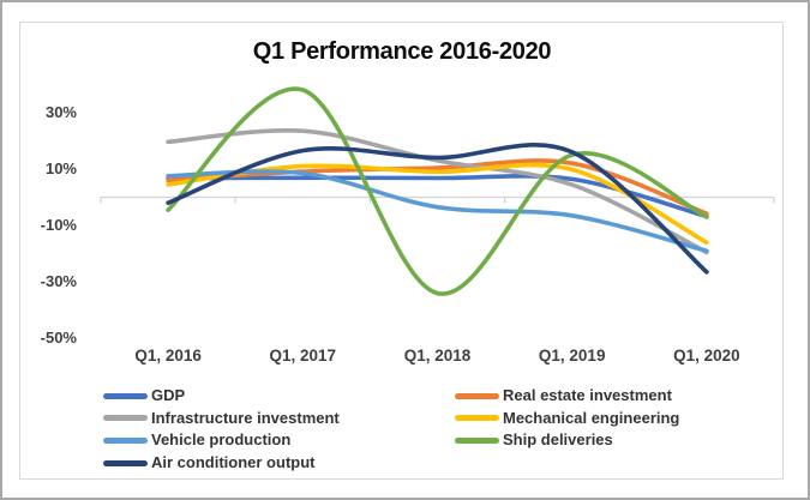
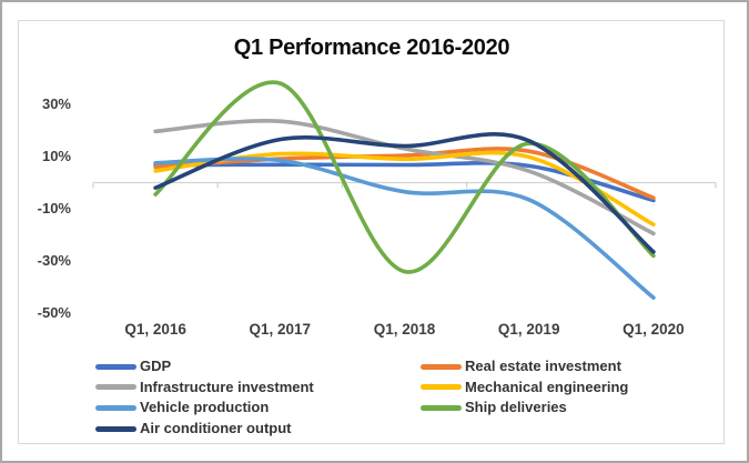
Vehicle production/Q1, 2020: -19% -> -44%
Ship deliveries/Q1, 2020: -7% -> -28%
